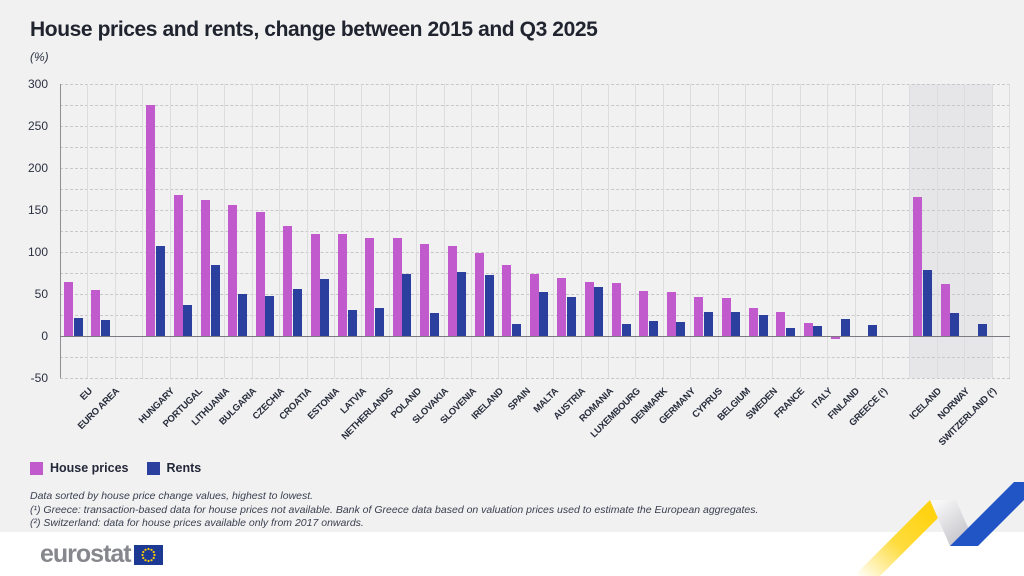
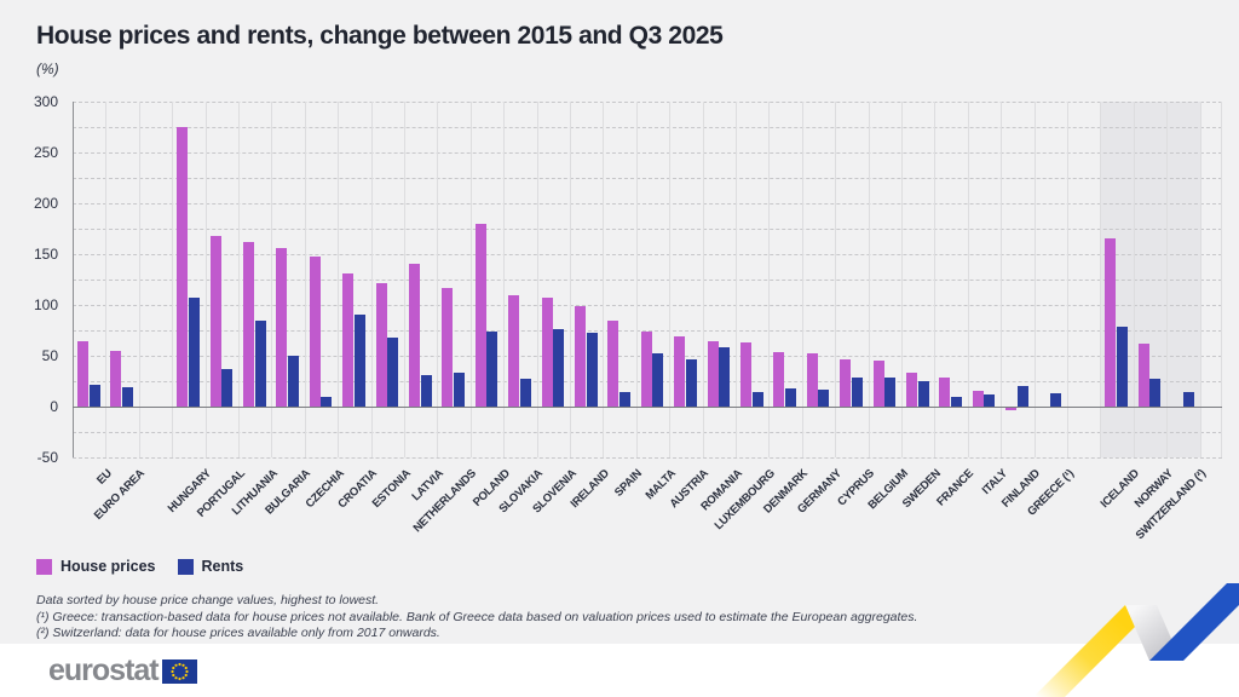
Rents/CZECHIA: 50 -> 10
Rents/CROATIA: 60 -> 90
House prices/LATVIA: 120 -> 140
House prices/POLAND: 120 -> 180
